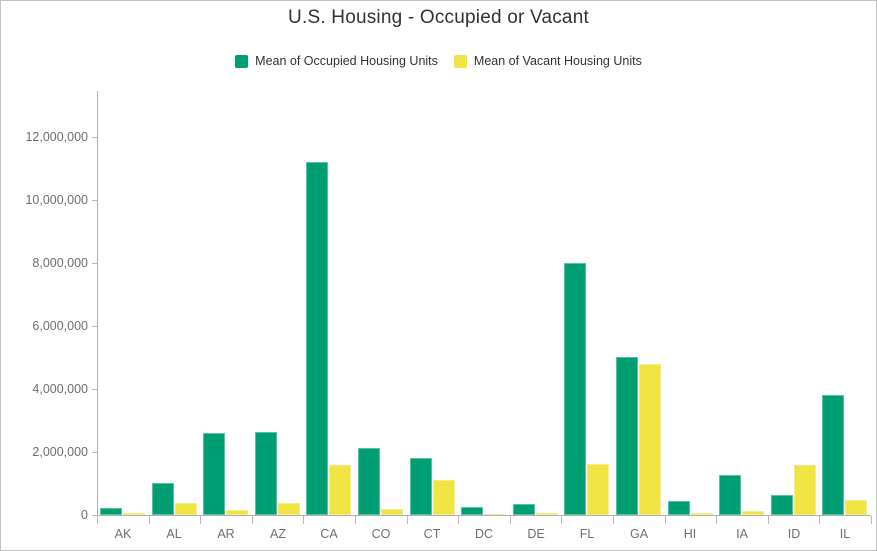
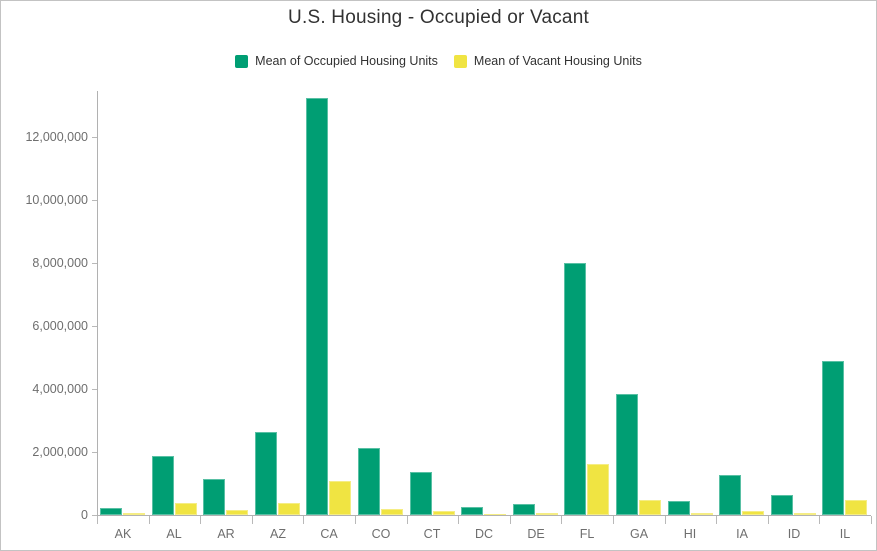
Mean of Occupied Housing Units/AL: 1000000 -> 1900000
Mean of Occupied Housing Units/AR: 2600000 -> 1100000
Mean of Occupied Housing Units/CA: 11200000 -> 13200000
Mean of Vacant Housing Units/CA: 1600000 -> 1100000
Mean of Occupied Housing Units/CT: 1800000 -> 1400000
Mean of Vacant Housing Units/CT: 1100000 -> 100000
Mean of Occupied Housing Units/GA: 5000000 -> 3800000
Mean of Vacant Housing Units/GA: 4800000 -> 500000
Mean of Vacant Housing Units/ID: 1600000 -> 100000
Mean of Occupied Housing Units/IL: 3800000 -> 4900000
